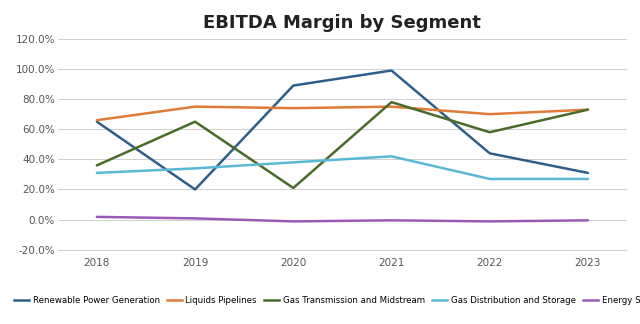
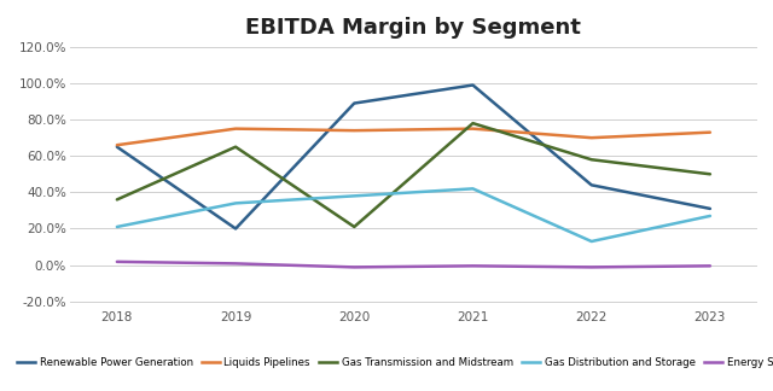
Gas Distribution and Storage/2018: 31% -> 21%
Gas Distribution and Storage/2022: 27% -> 13%
Gas Transmission and Midstream/2023: 73% -> 50%
